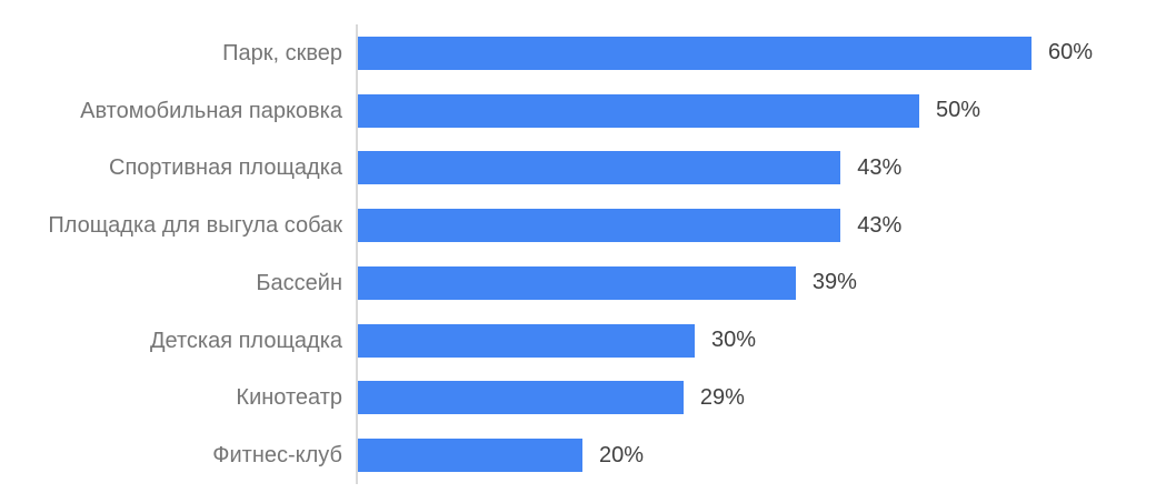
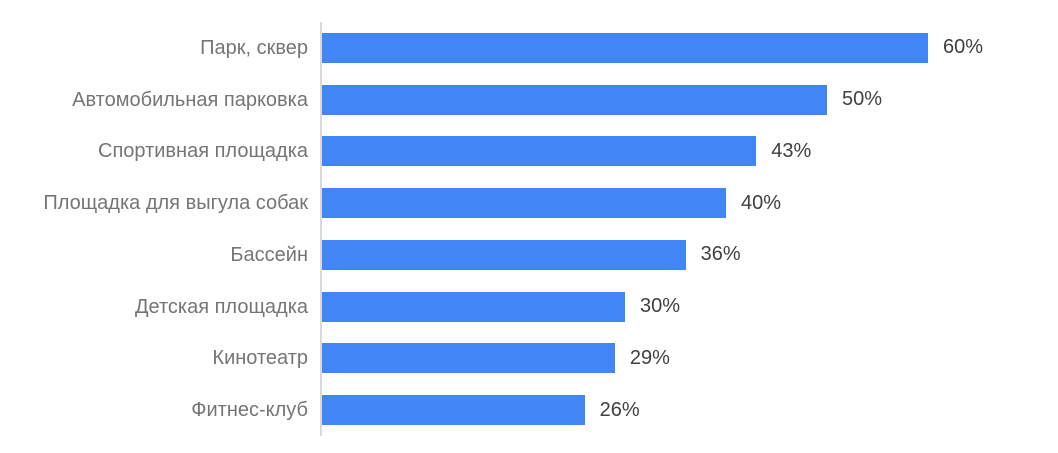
Площадка для выгула собак: 43% -> 40%
Бассейн: 39% -> 36%
Фитнес-клуб: 20% -> 26%
